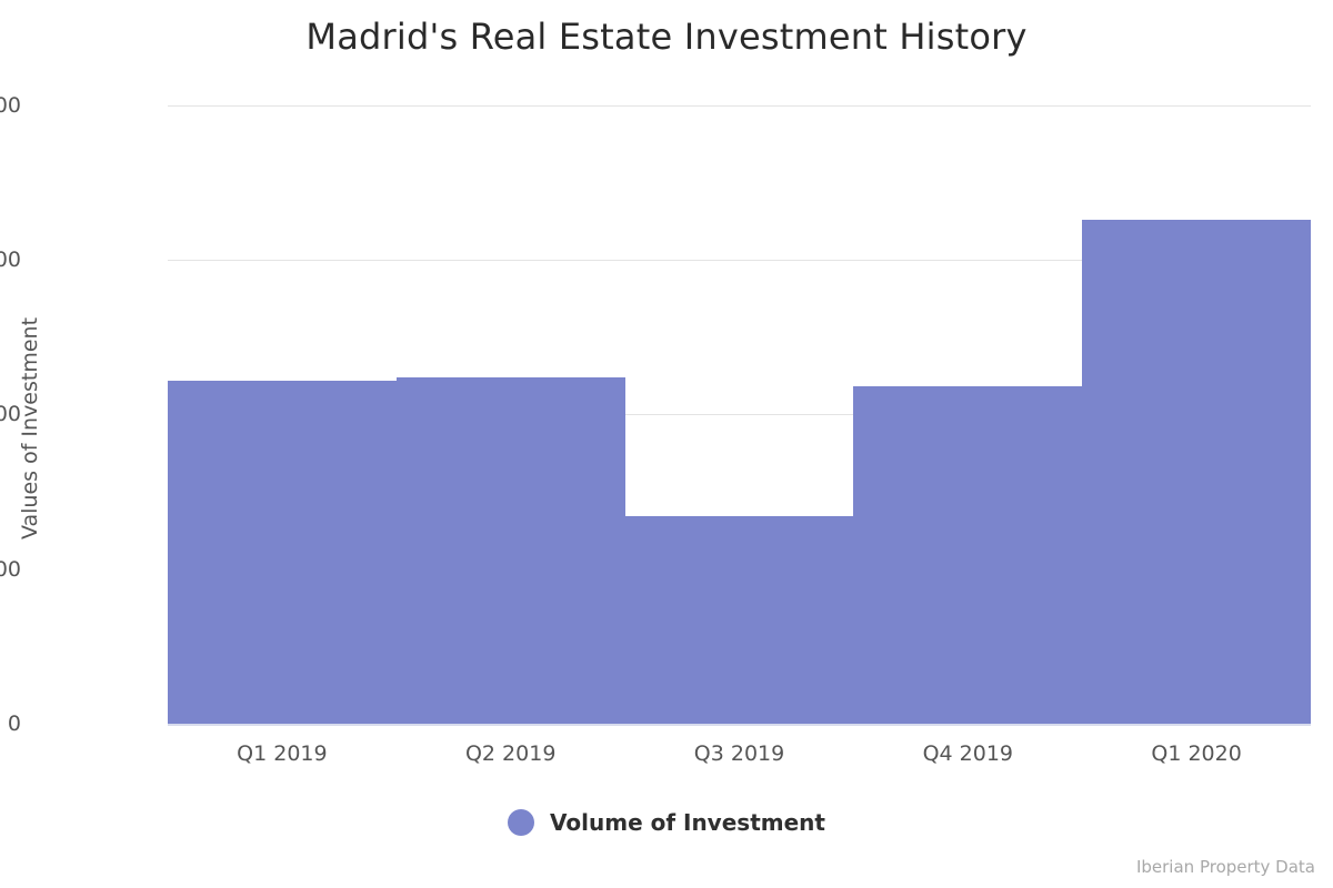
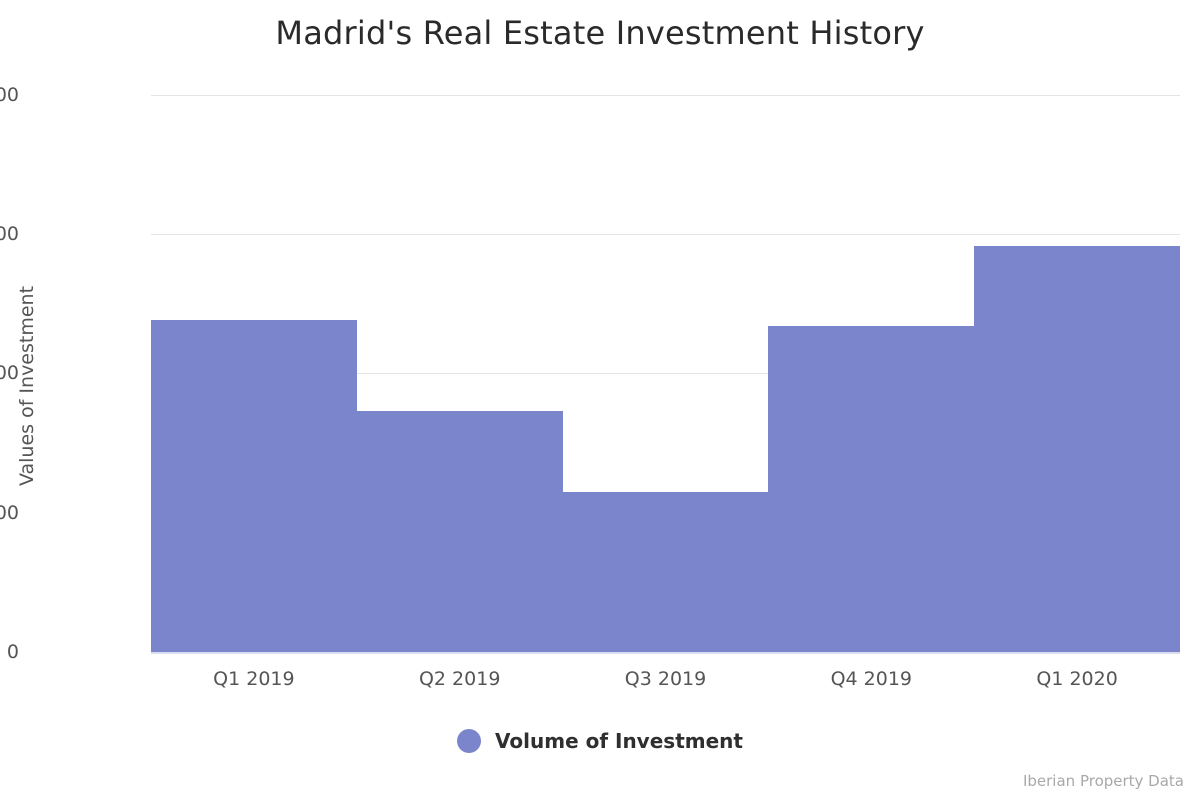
Q1 2019: 1110 -> 1190
Q2 2019: 1120 -> 870
Q3 2019: 670 -> 570
Q4 2019: 1090 -> 1170
Q1 2020: 1630 -> 1460
